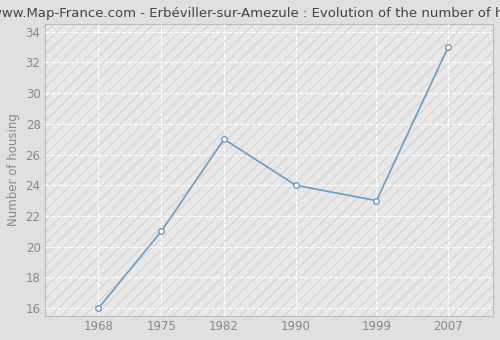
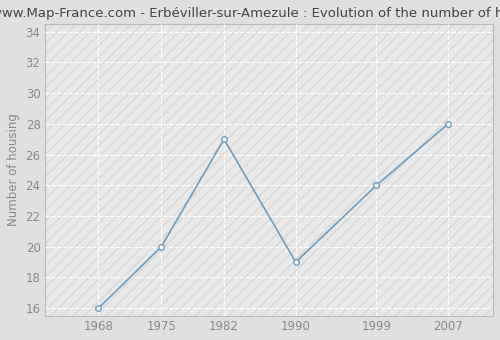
1975: 21 -> 20
1990: 24 -> 19
1999: 23 -> 24
2007: 33 -> 28
